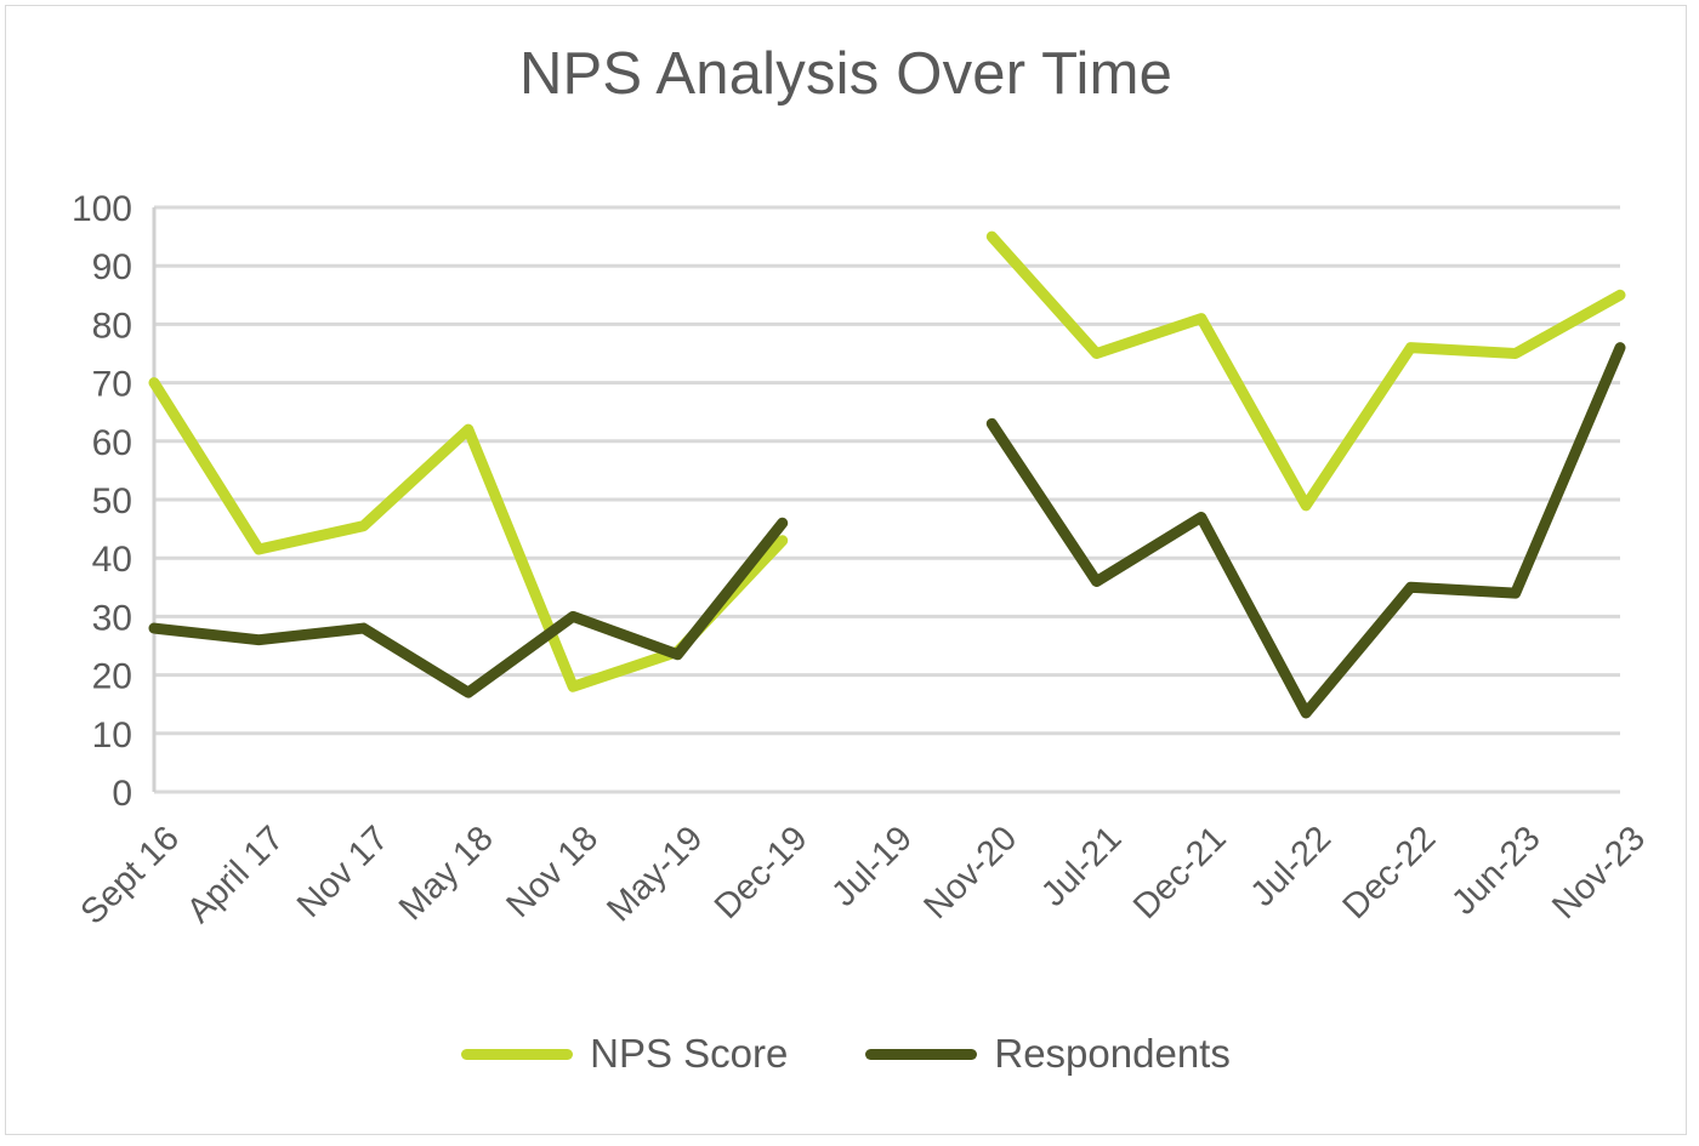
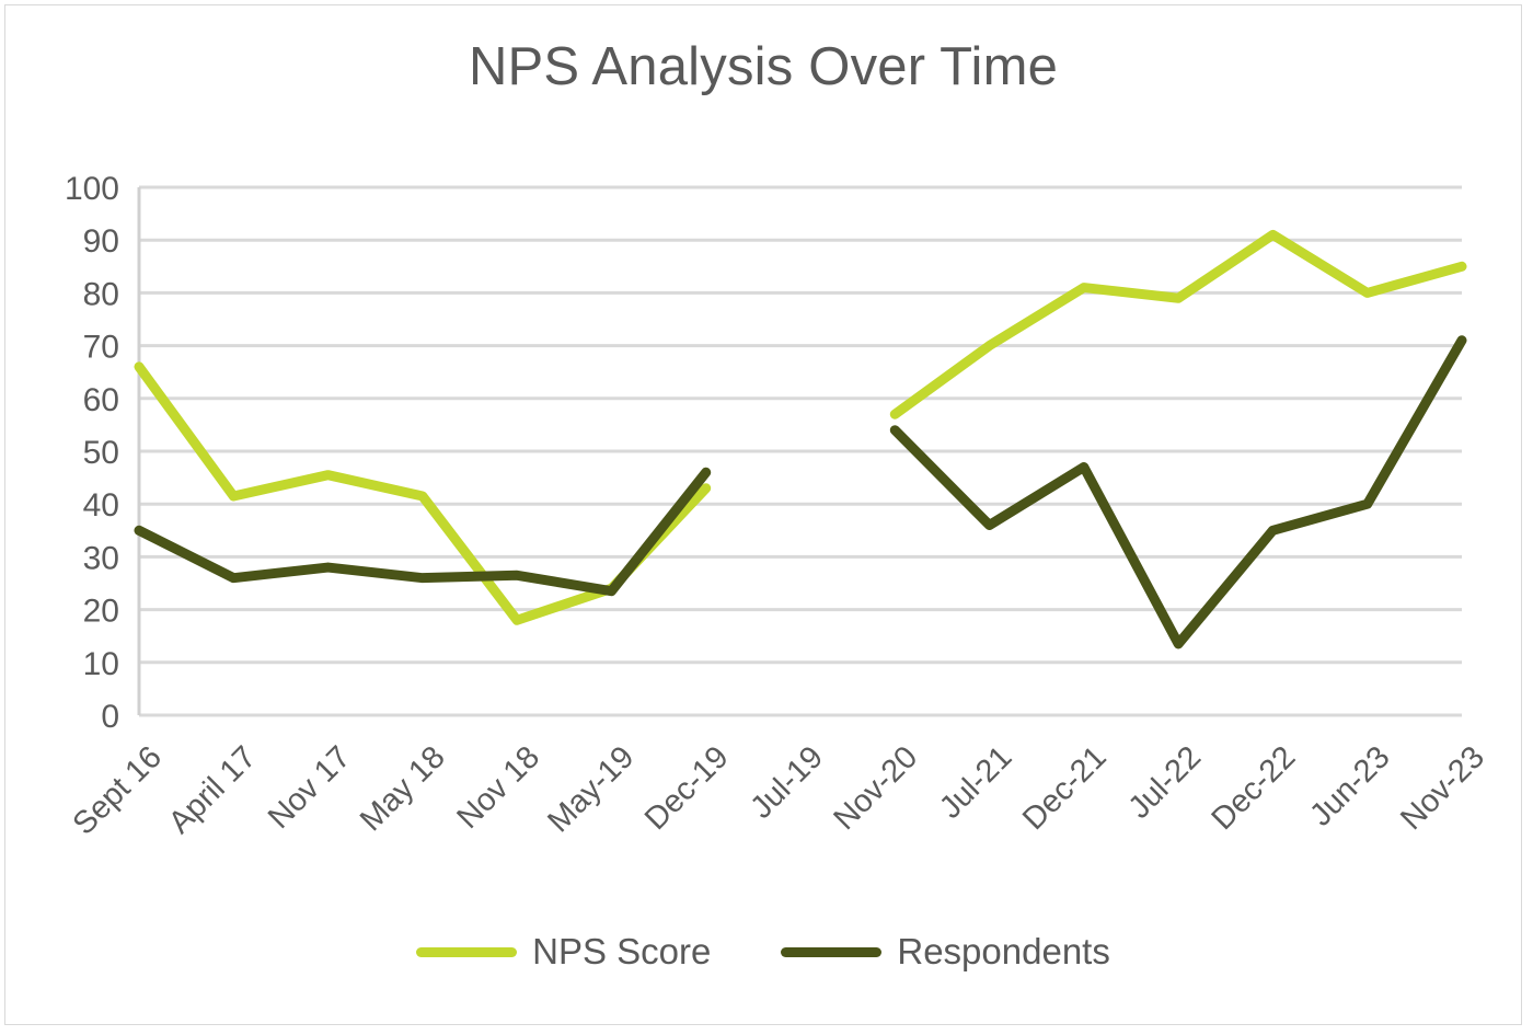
NPS Score/Sept 16: 70 -> 66
Respondents/Sept 16: 28 -> 35
NPS Score/May 18: 62 -> 42
Respondents/May 18: 17 -> 26
Respondents/Nov 18: 30 -> 26
NPS Score/Nov-20: 95 -> 57
Respondents/Nov-20: 63 -> 54
NPS Score/Jul-21: 75 -> 70
NPS Score/Jul-22: 49 -> 79
NPS Score/Dec-22: 76 -> 91
NPS Score/Jun-23: 75 -> 80
Respondents/Jun-23: 34 -> 40
Respondents/Nov-23: 76 -> 71
